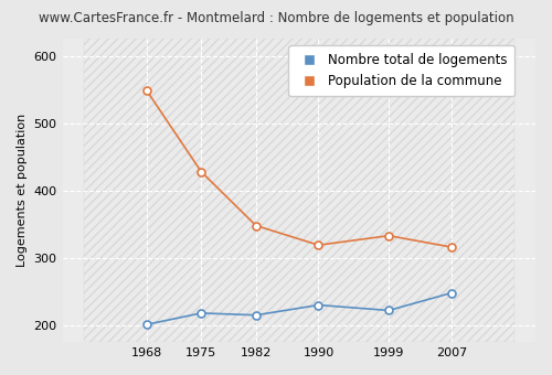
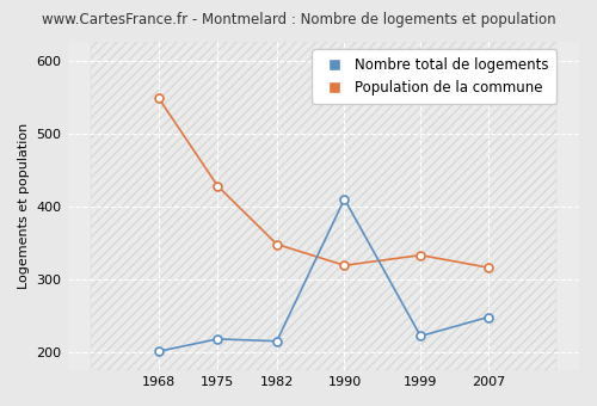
Nombre total de logements/1990: 230 -> 410
